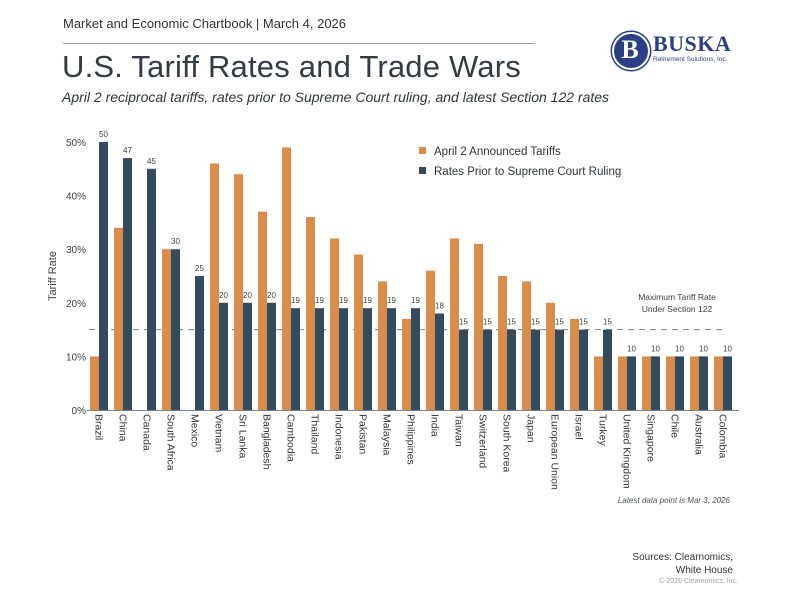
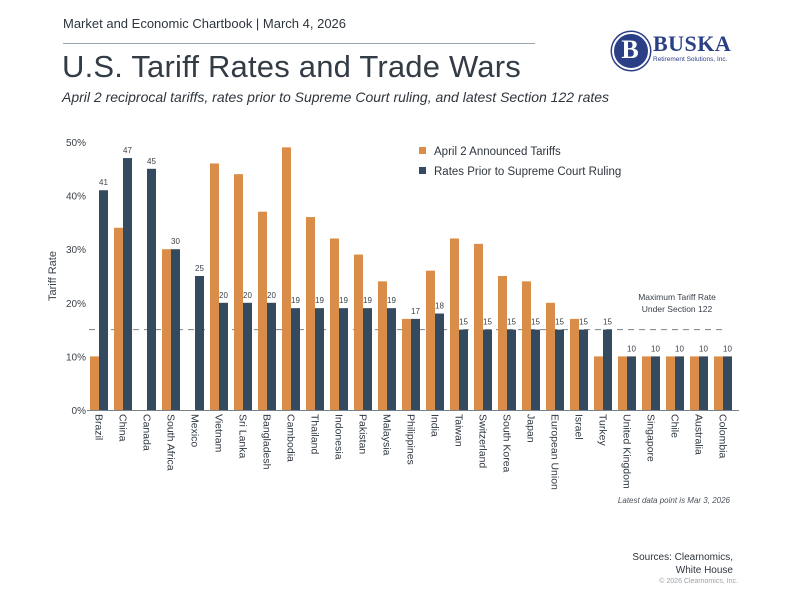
Rates Prior to Supreme Court Ruling/Brazil: 50 -> 41
Rates Prior to Supreme Court Ruling/Philippines: 19 -> 17
